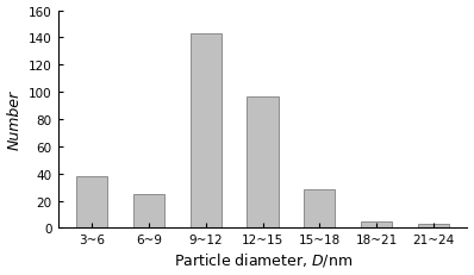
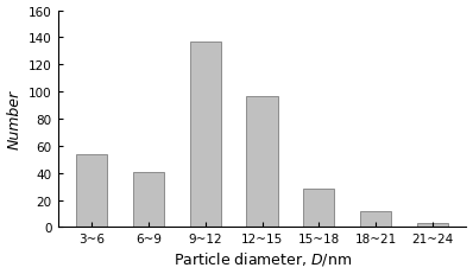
3~6: 38 -> 54
6~9: 25 -> 41
9~12: 143 -> 137
18~21: 5 -> 12
